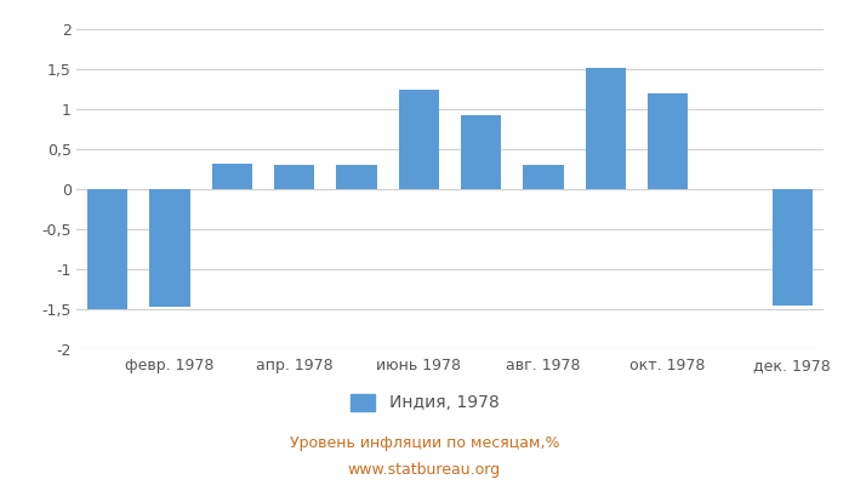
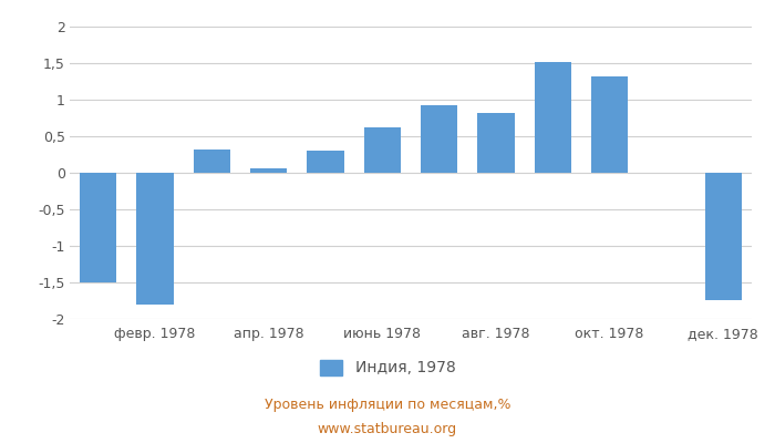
февр. 1978: -1,47 -> -1,80
апр. 1978: 0,30 -> 0,06
июнь 1978: 1,24 -> 0,62
авг. 1978: 0,30 -> 0,82
окт. 1978: 1,19 -> 1,32
дек. 1978: -1,45 -> -1,74
